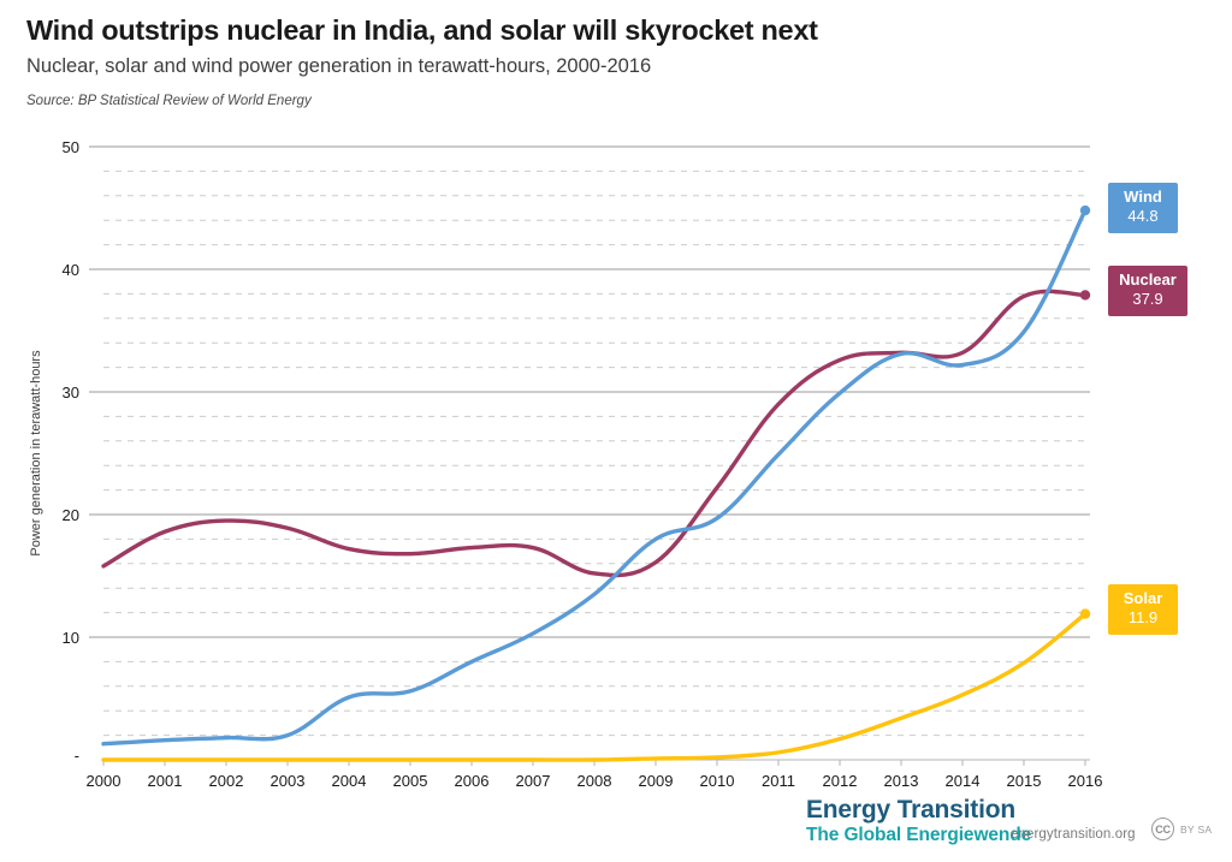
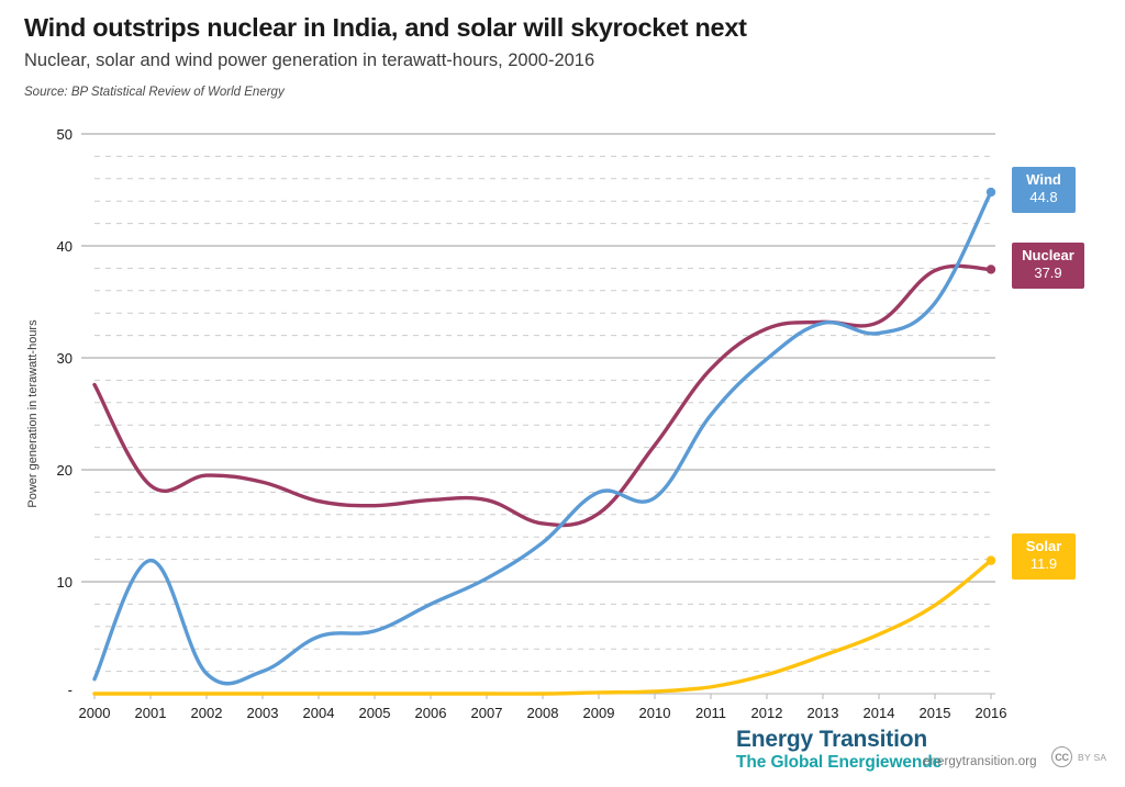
Nuclear/2000: 15.8 -> 27.6
Wind/2001: 1.6 -> 11.9
Wind/2010: 19.7 -> 17.5
